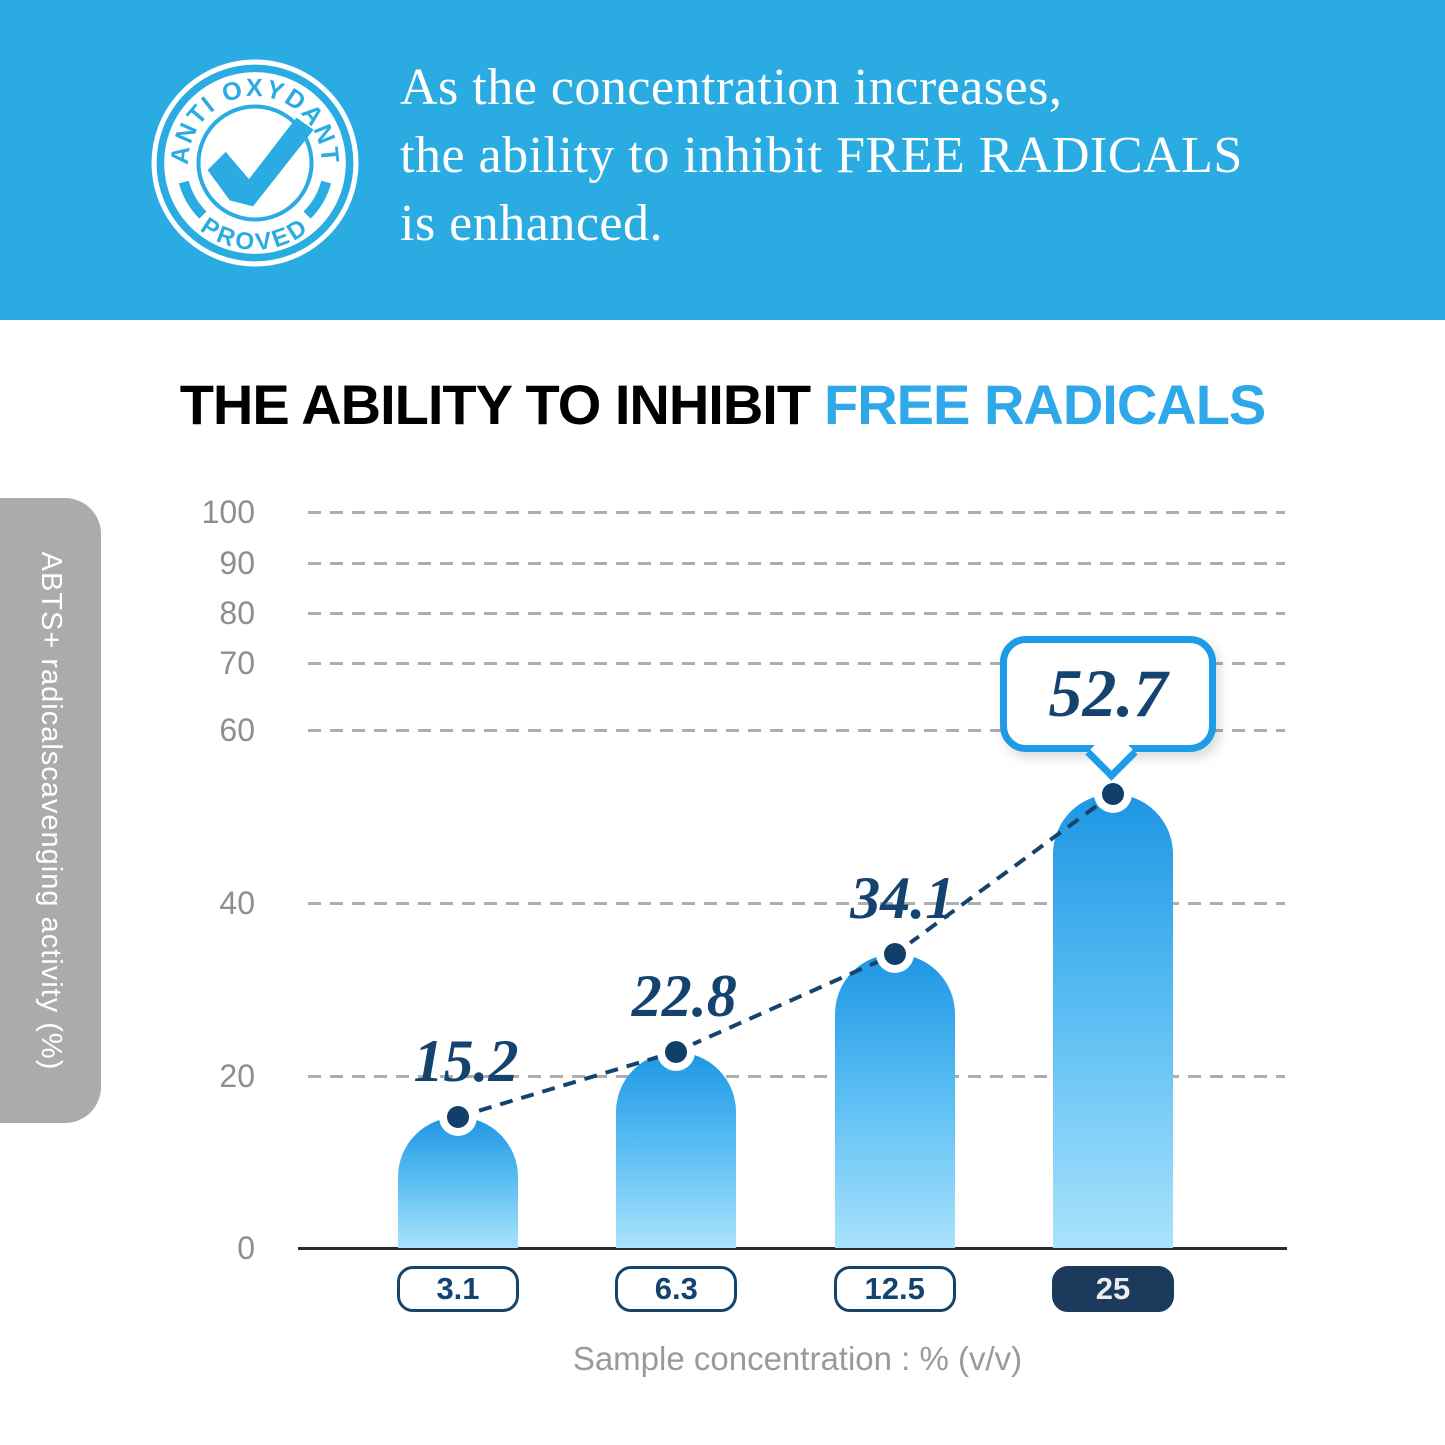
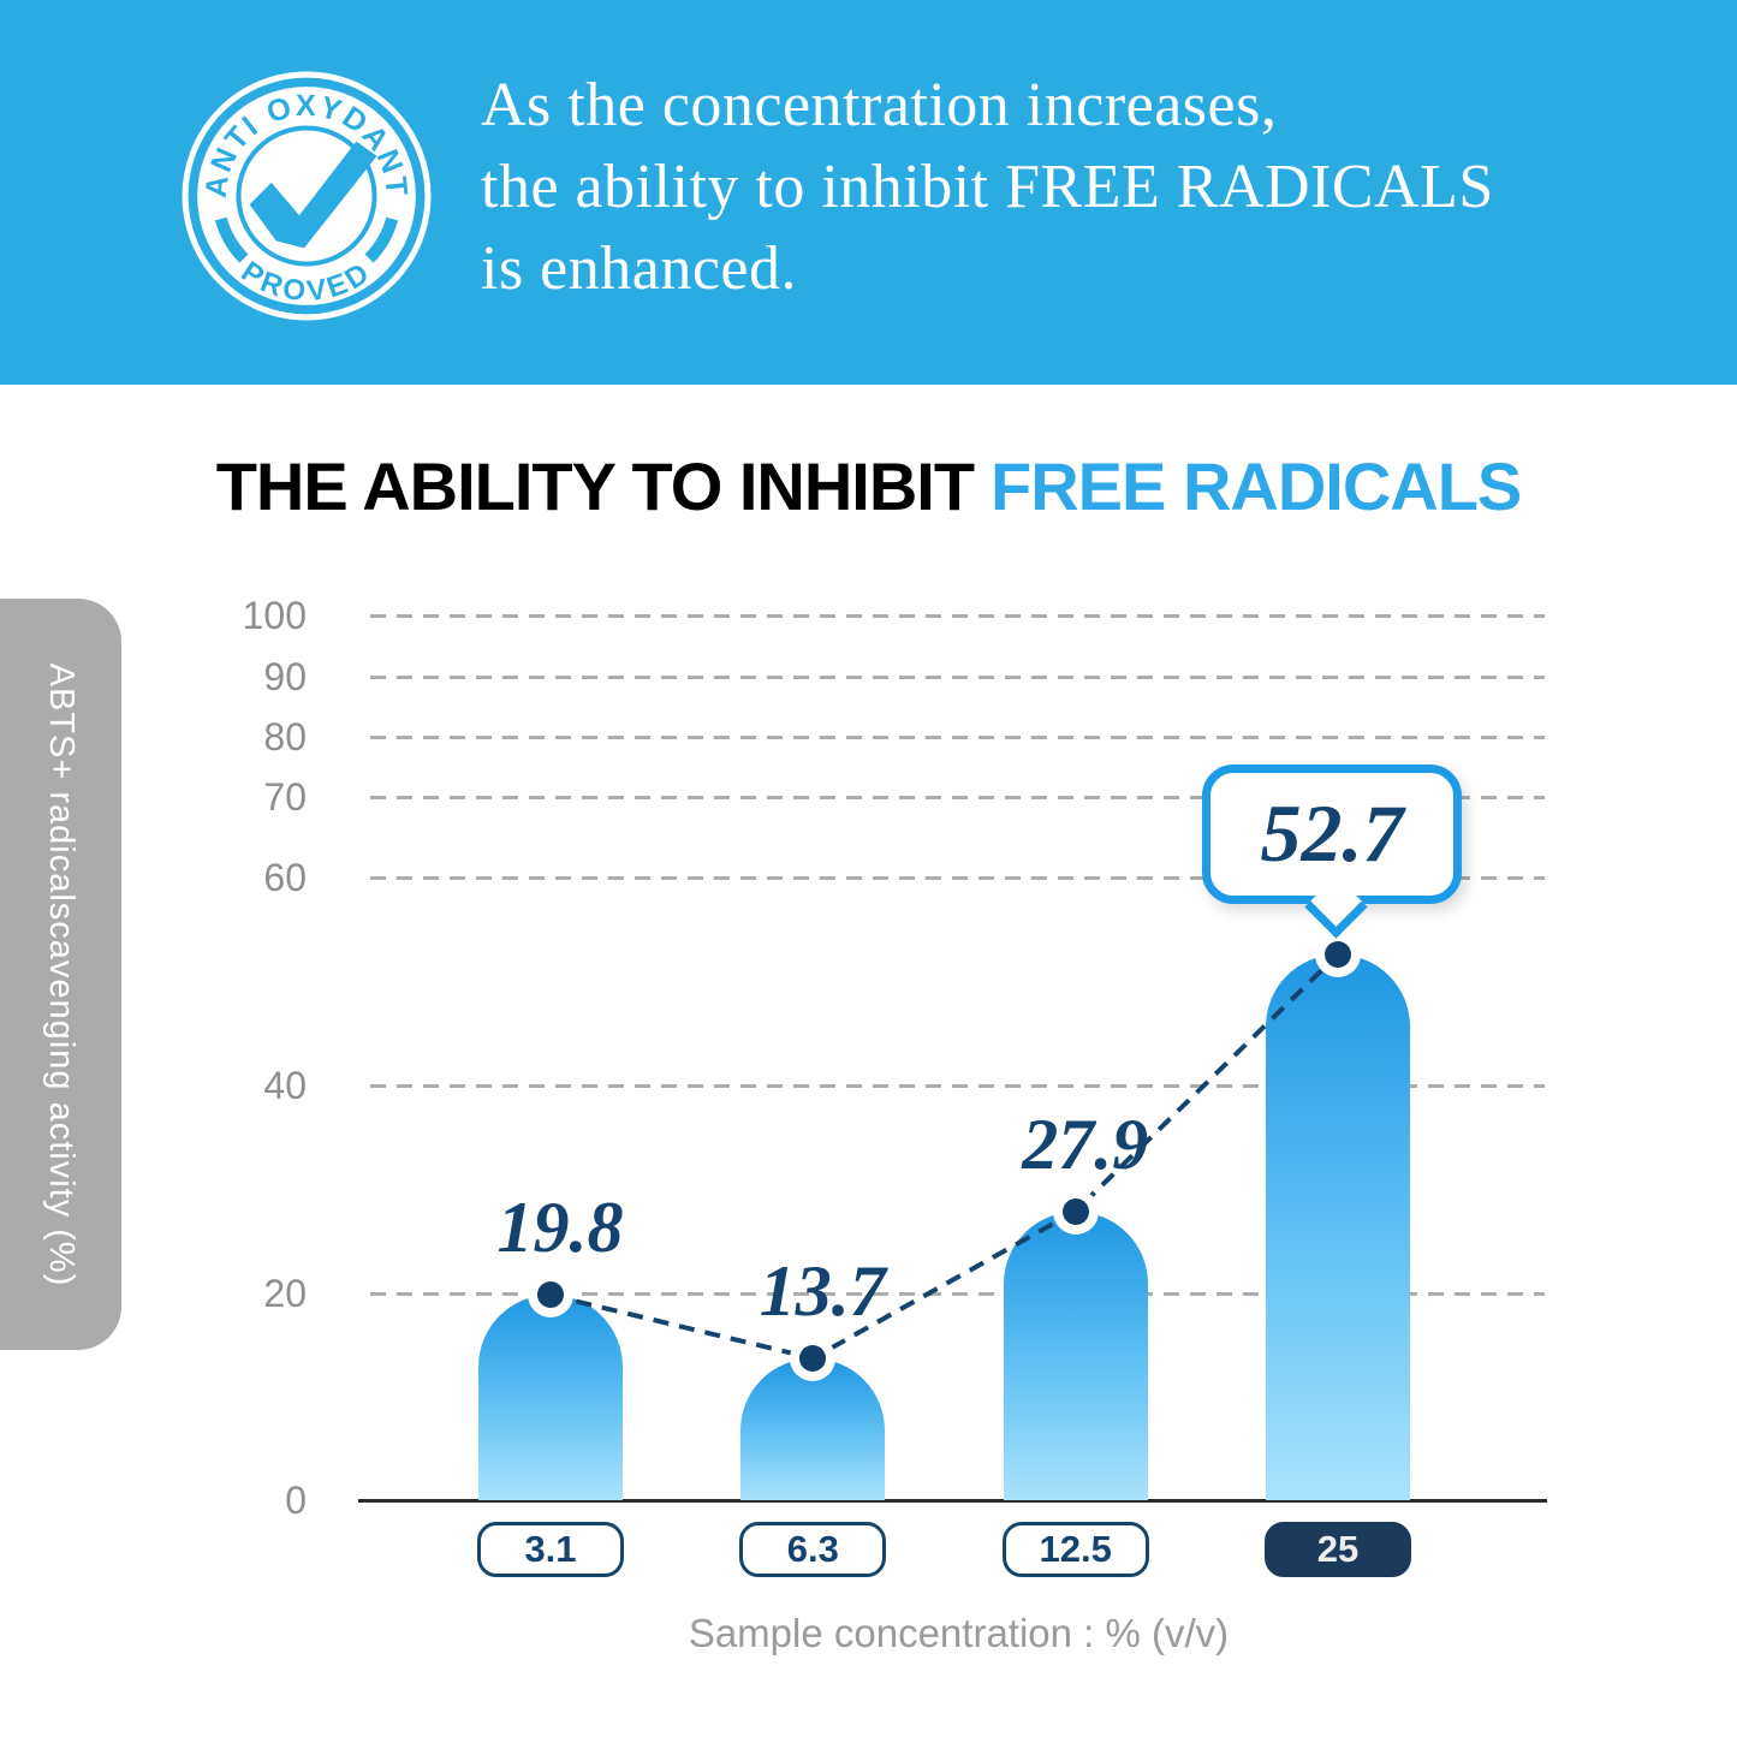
3.1: 15.2 -> 19.8
6.3: 22.8 -> 13.7
12.5: 34.1 -> 27.9
